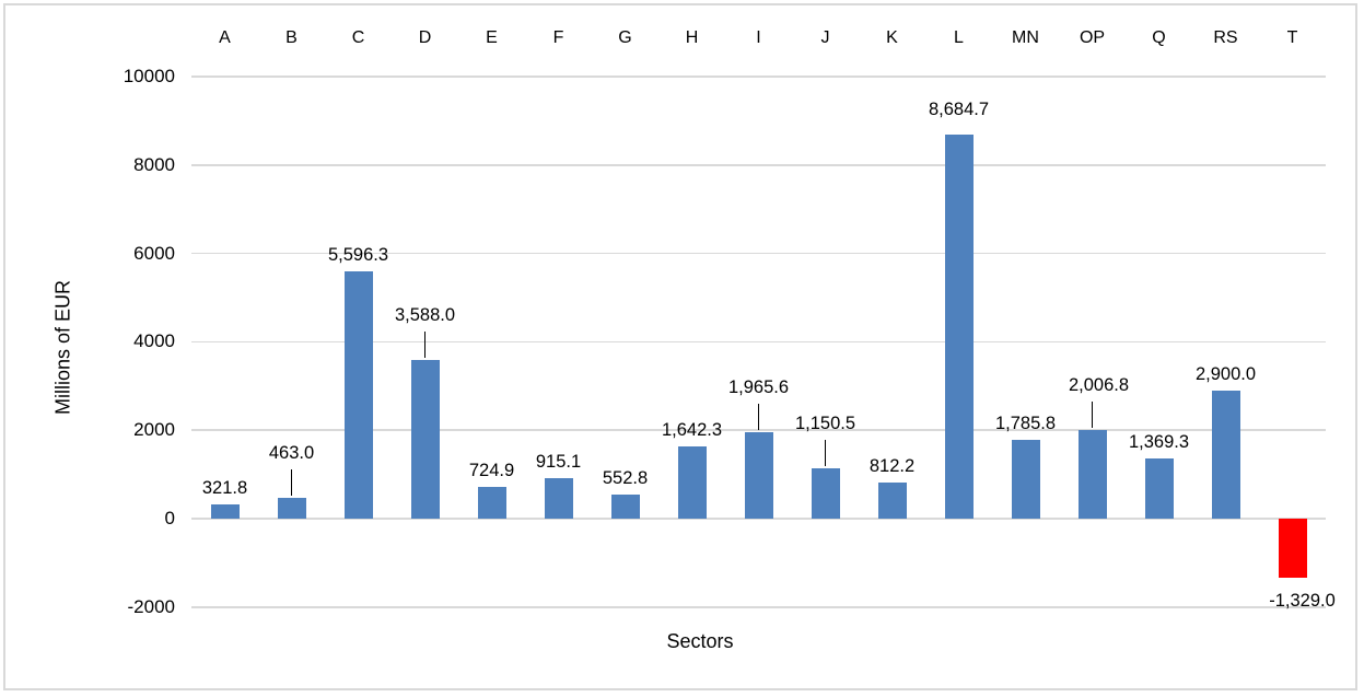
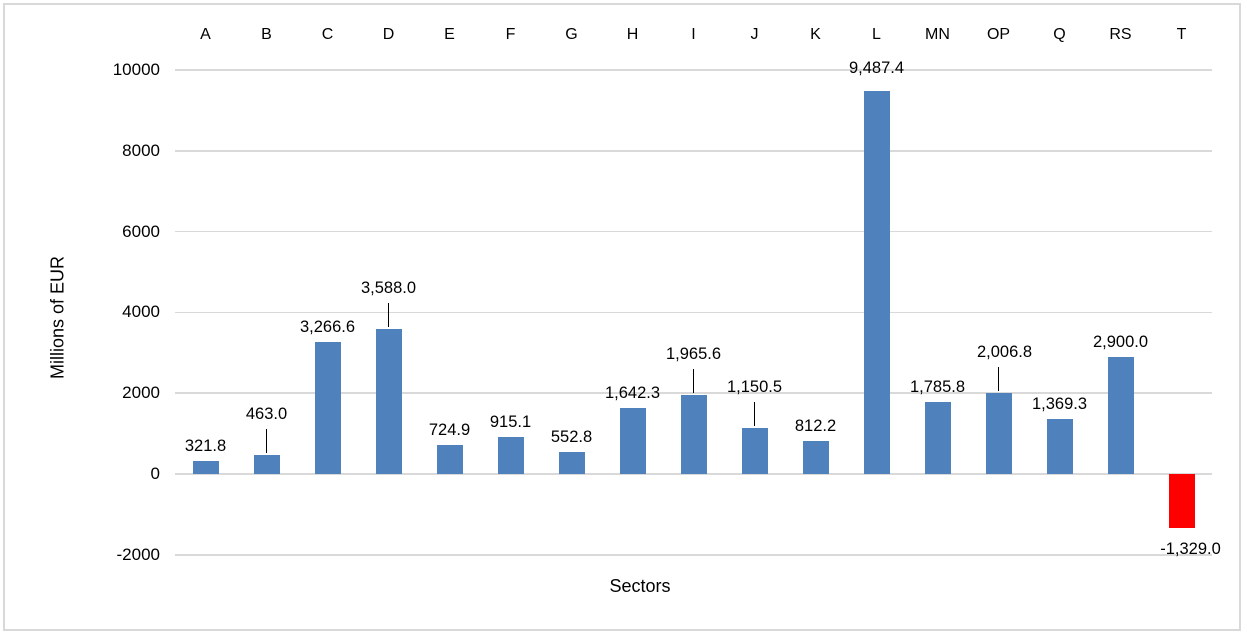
C: 5,596.3 -> 3,266.6
L: 8,684.7 -> 9,487.4
